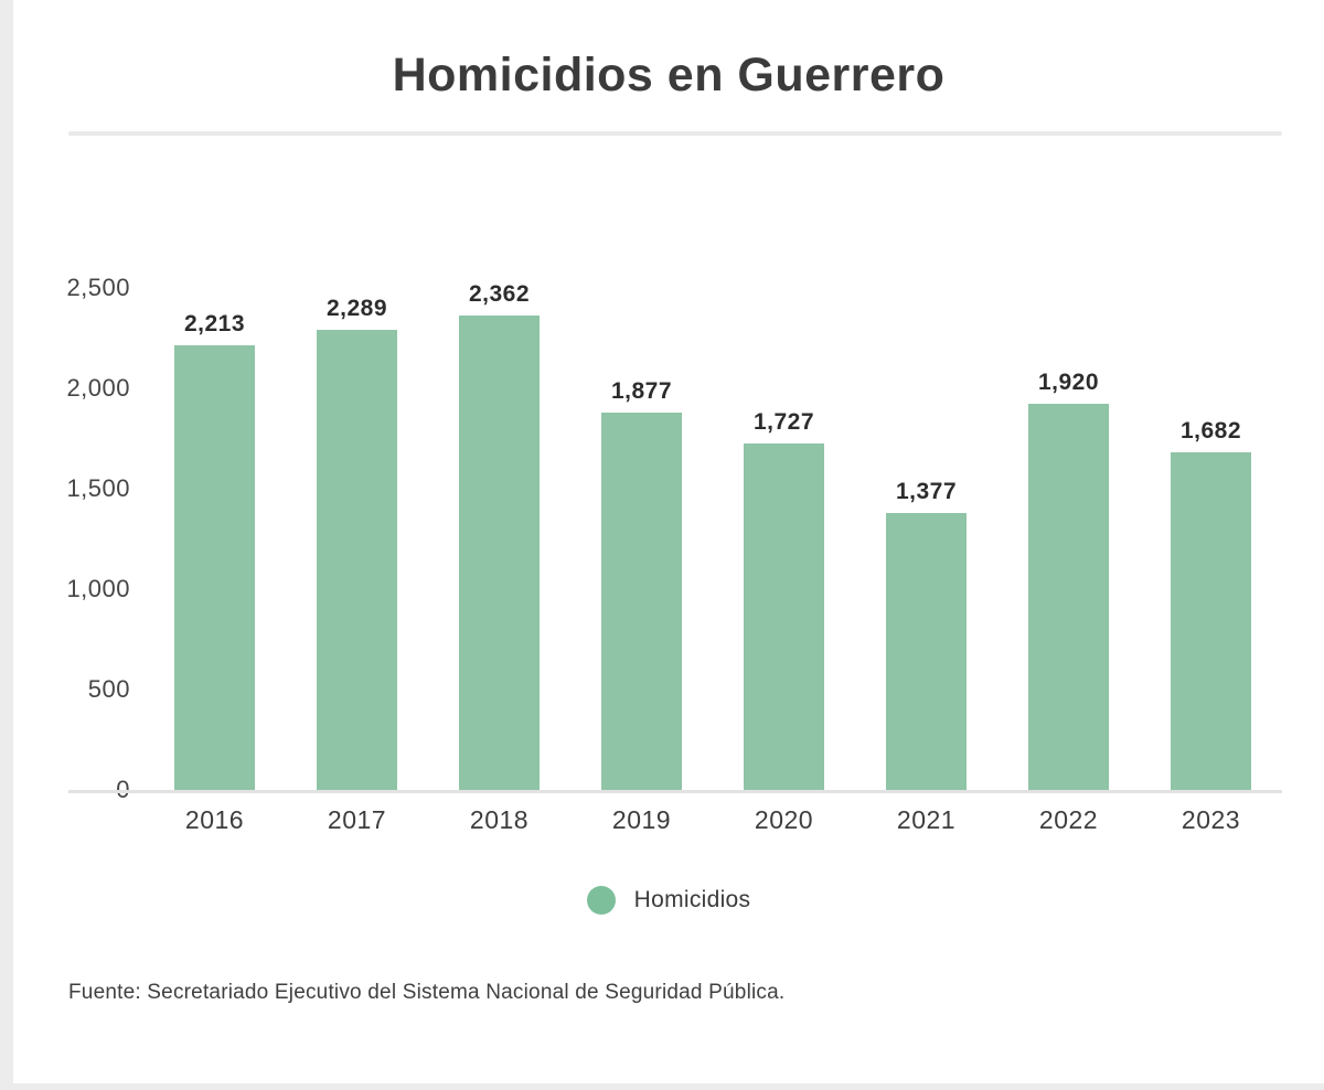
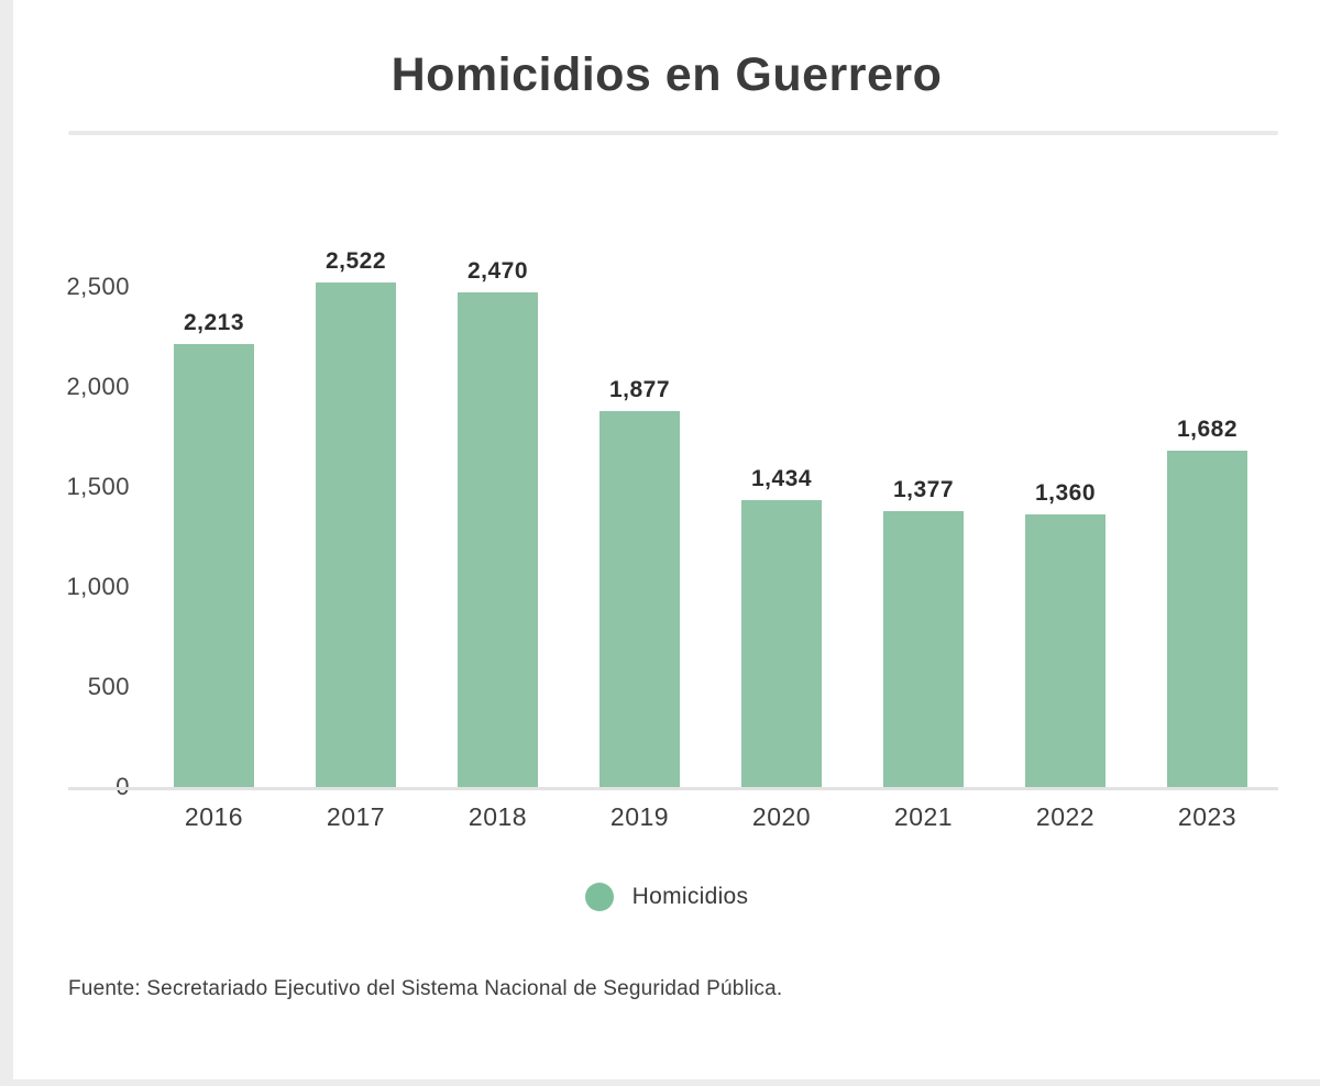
2017: 2,289 -> 2,522
2018: 2,362 -> 2,470
2020: 1,727 -> 1,434
2022: 1,920 -> 1,360
